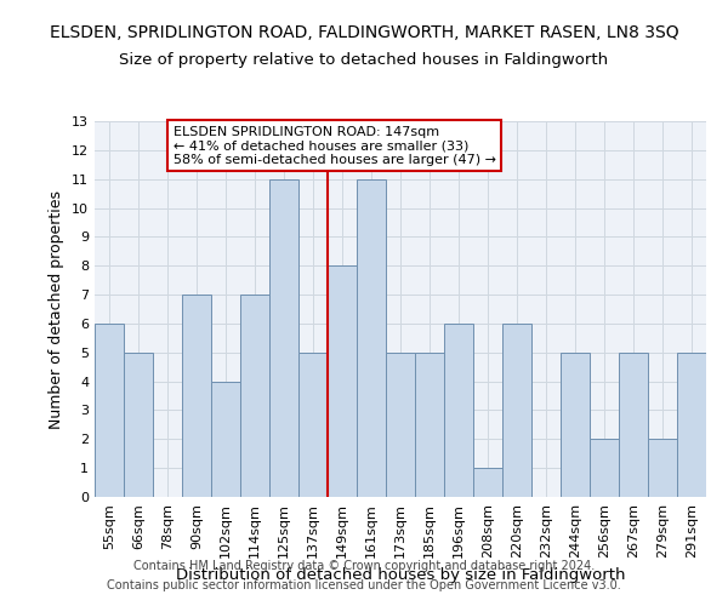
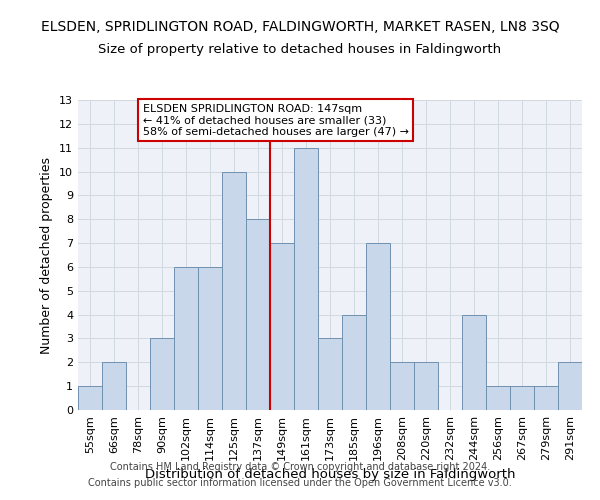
55sqm: 6 -> 1
66sqm: 5 -> 2
90sqm: 7 -> 3
102sqm: 4 -> 6
114sqm: 7 -> 6
125sqm: 11 -> 10
137sqm: 5 -> 8
149sqm: 8 -> 7
173sqm: 5 -> 3
185sqm: 5 -> 4
196sqm: 6 -> 7
208sqm: 1 -> 2
220sqm: 6 -> 2
244sqm: 5 -> 4
256sqm: 2 -> 1
267sqm: 5 -> 1
279sqm: 2 -> 1
291sqm: 5 -> 2
